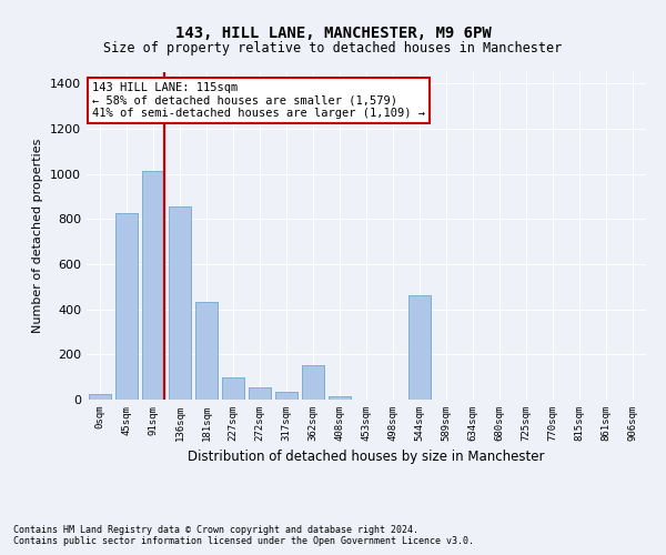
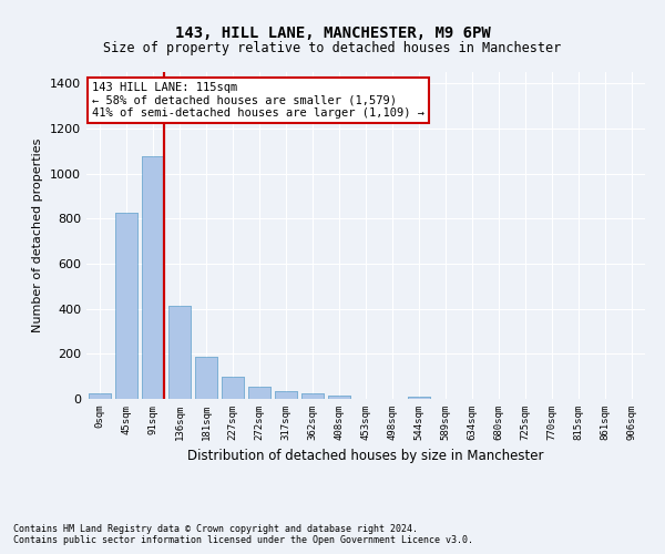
91sqm: 1015 -> 1075
136sqm: 855 -> 415
181sqm: 435 -> 185
362sqm: 150 -> 25
544sqm: 460 -> 12
